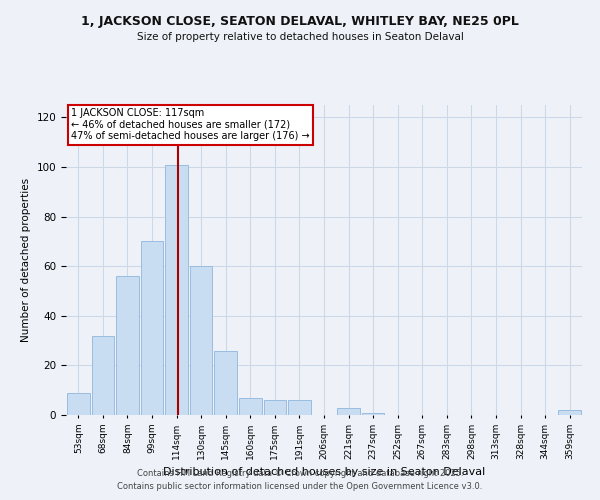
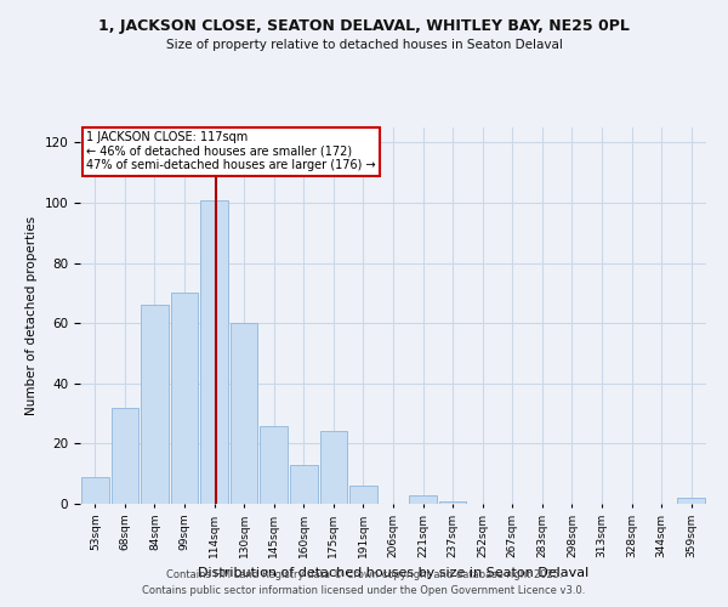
84sqm: 56 -> 66
160sqm: 7 -> 13
175sqm: 6 -> 24
